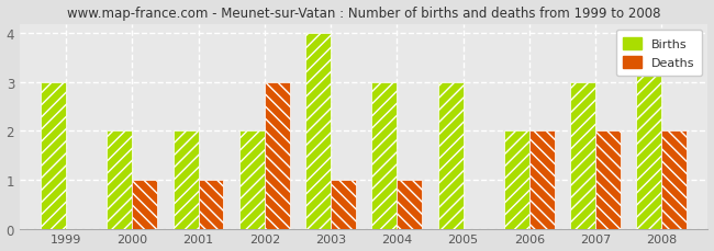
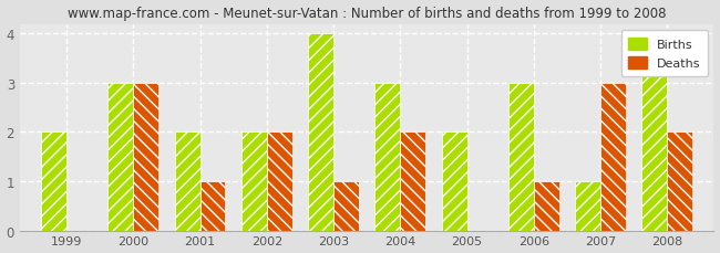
Births/1999: 3 -> 2
Births/2000: 2 -> 3
Deaths/2000: 1 -> 3
Deaths/2002: 3 -> 2
Deaths/2004: 1 -> 2
Births/2005: 3 -> 2
Births/2006: 2 -> 3
Deaths/2006: 2 -> 1
Births/2007: 3 -> 1
Deaths/2007: 2 -> 3
